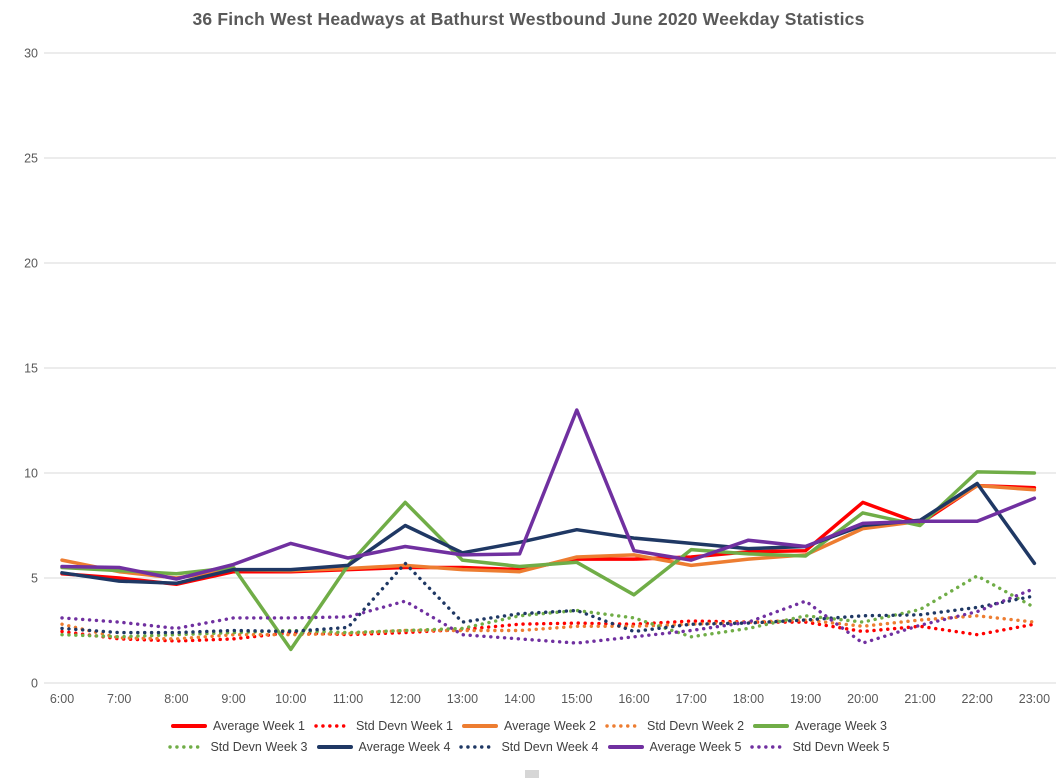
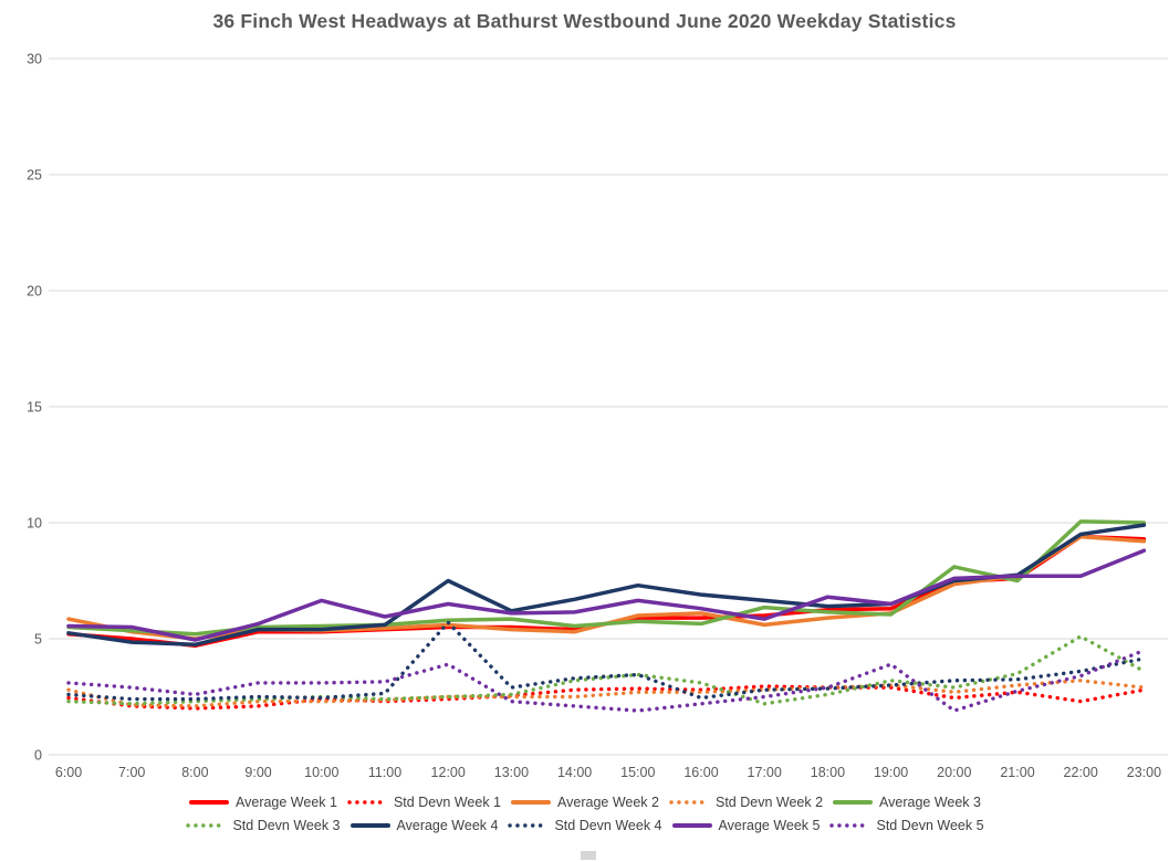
Average Week 3/10:00: 1.6 -> 5.5
Average Week 3/12:00: 8.6 -> 5.8
Average Week 5/15:00: 13.0 -> 6.7
Average Week 3/16:00: 4.2 -> 5.7
Average Week 1/20:00: 8.6 -> 7.5
Average Week 4/23:00: 5.7 -> 9.9
